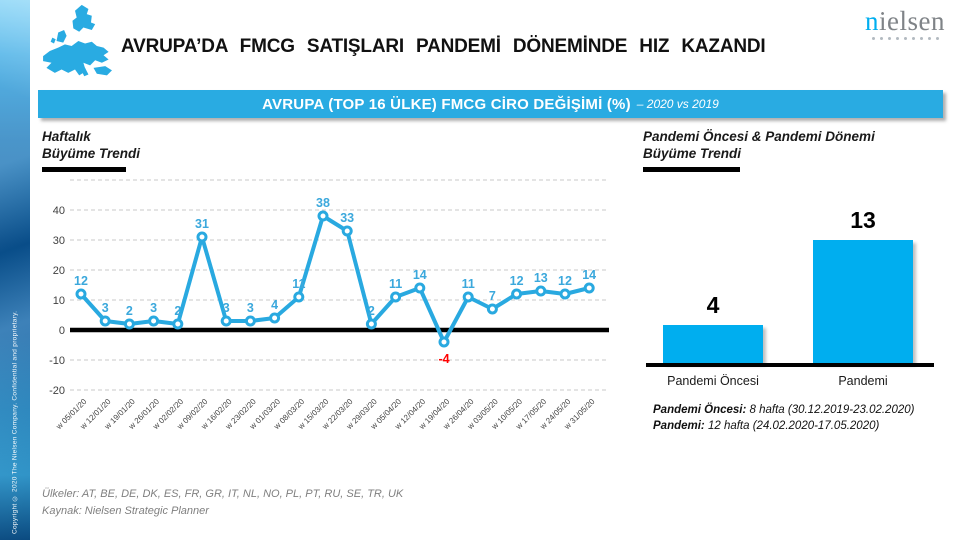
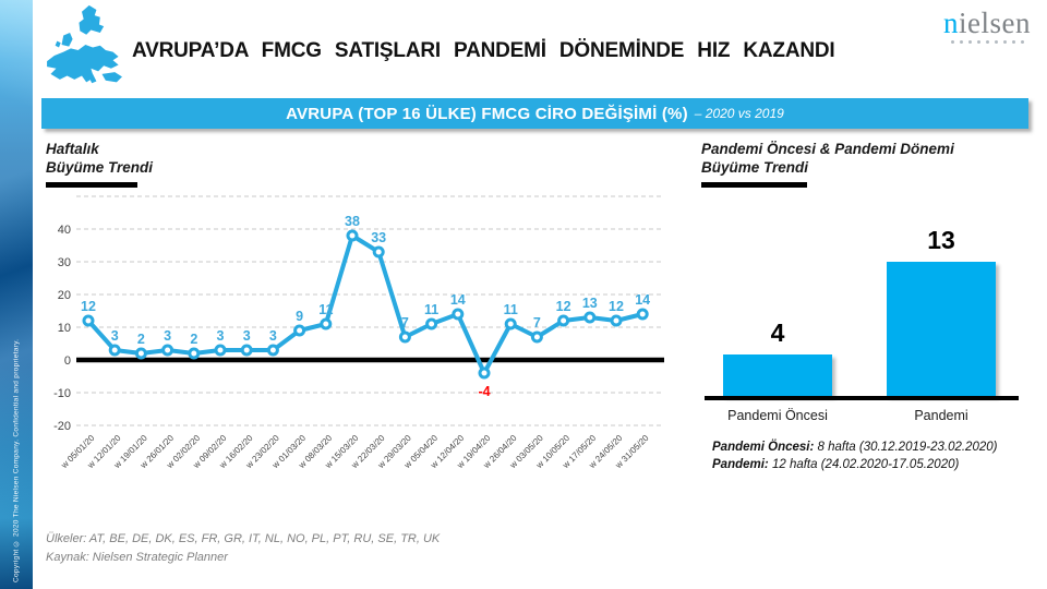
Haftalık Büyüme Trendi/w 09/02/20: 31 -> 3
Haftalık Büyüme Trendi/w 01/03/20: 4 -> 9
Haftalık Büyüme Trendi/w 29/03/20: 2 -> 7
